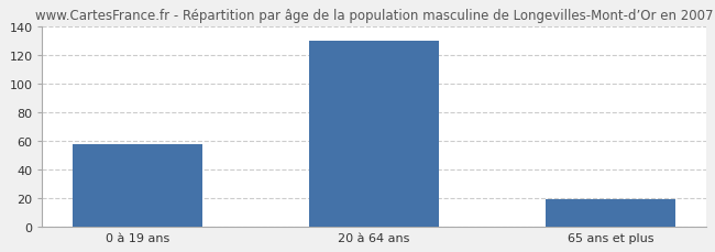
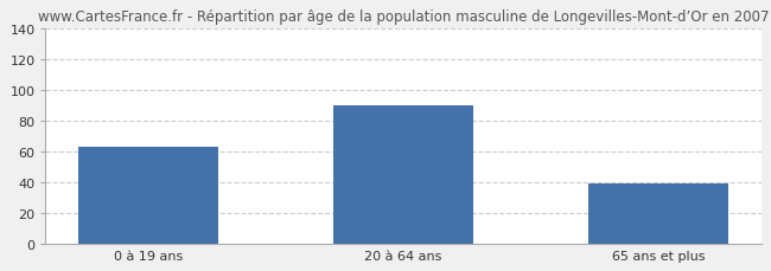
0 à 19 ans: 58 -> 63
20 à 64 ans: 130 -> 90
65 ans et plus: 19 -> 39
